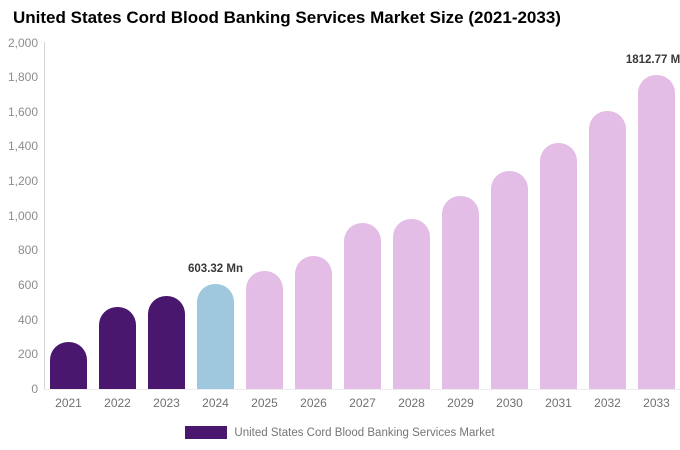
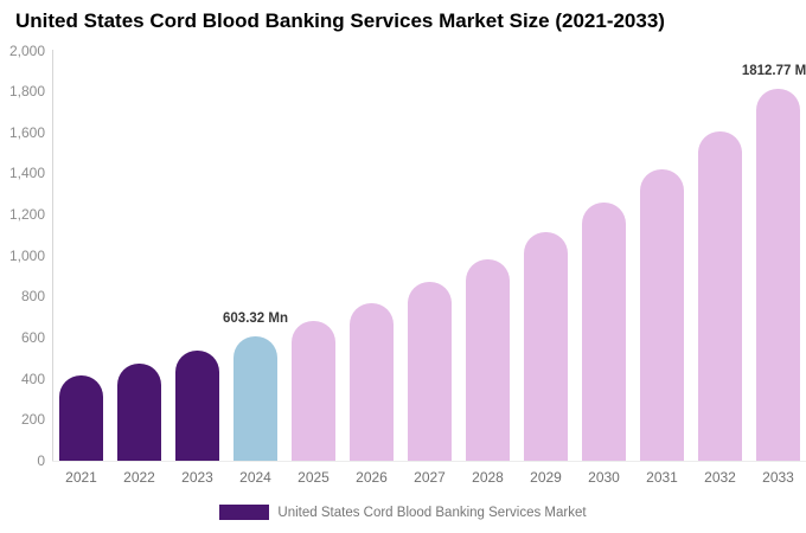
2021: 270 -> 420
2027: 960 -> 870
